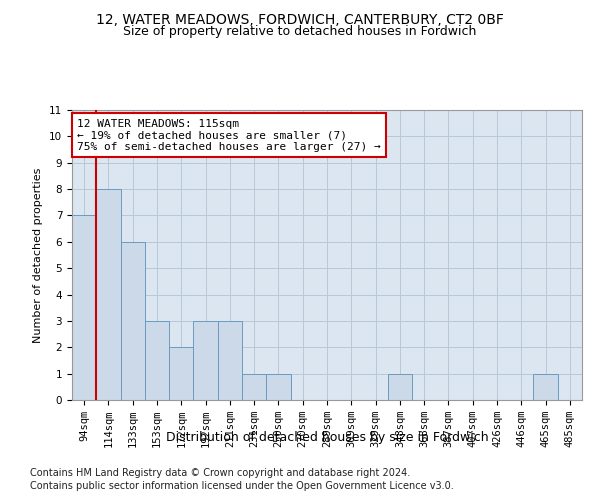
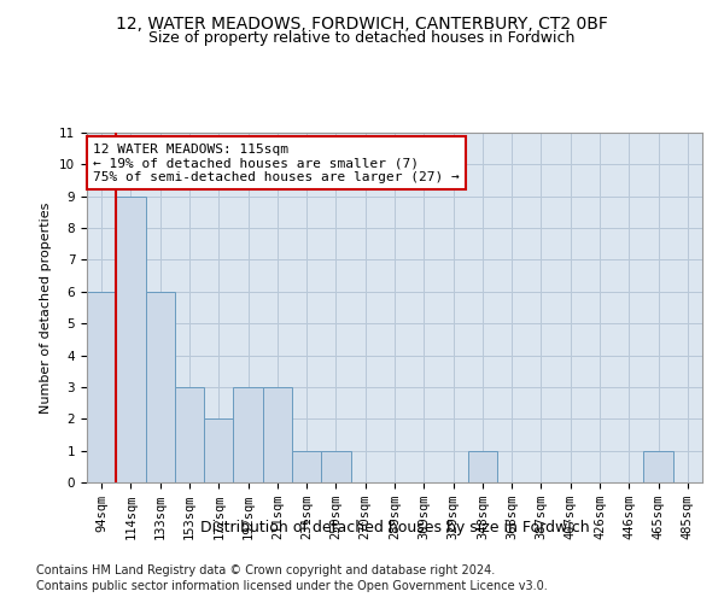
94sqm: 7 -> 6
114sqm: 8 -> 9
